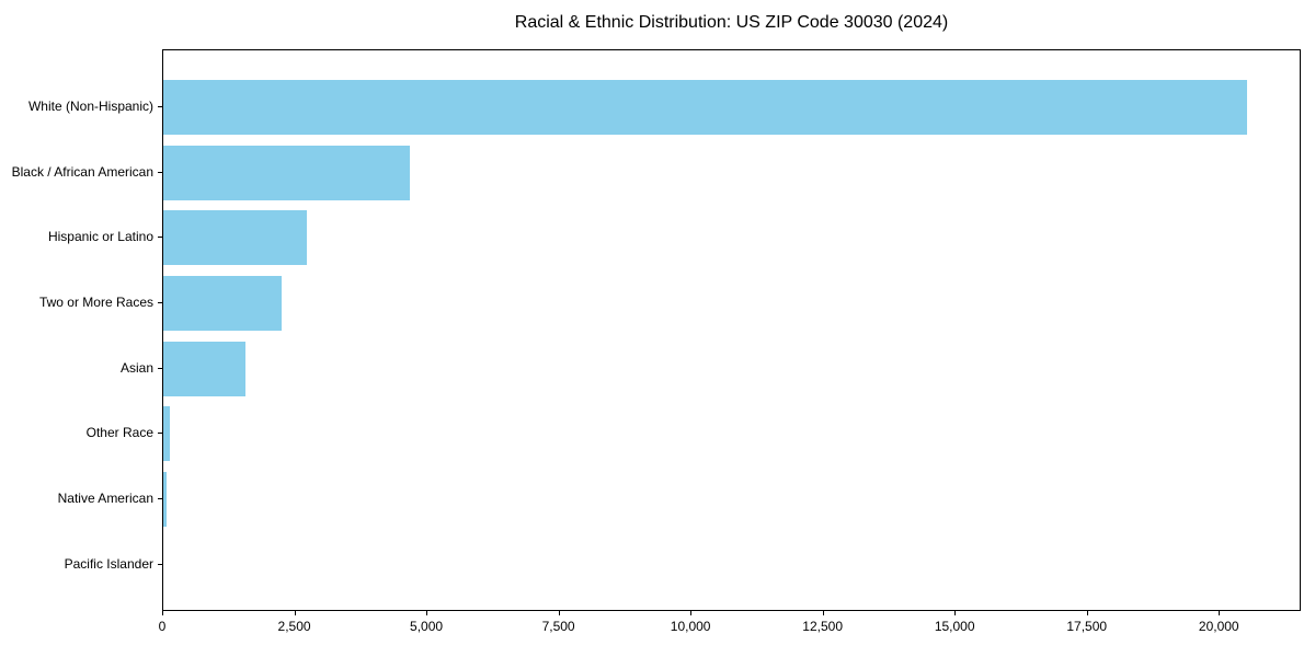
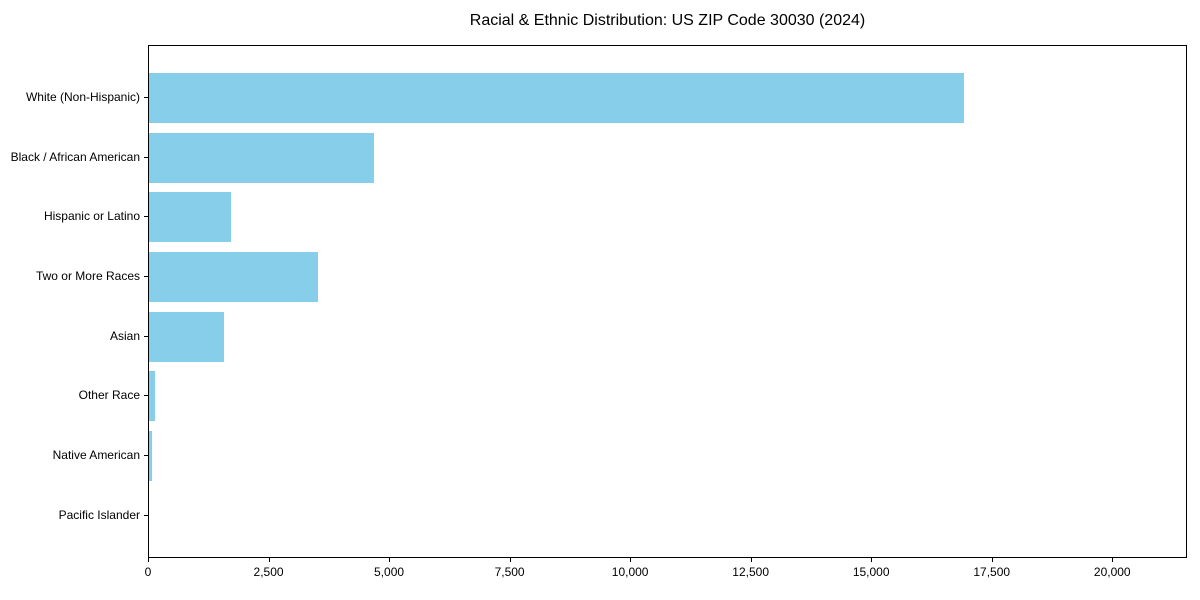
White (Non-Hispanic): 20500 -> 16900
Hispanic or Latino: 2700 -> 1700
Two or More Races: 2200 -> 3500
